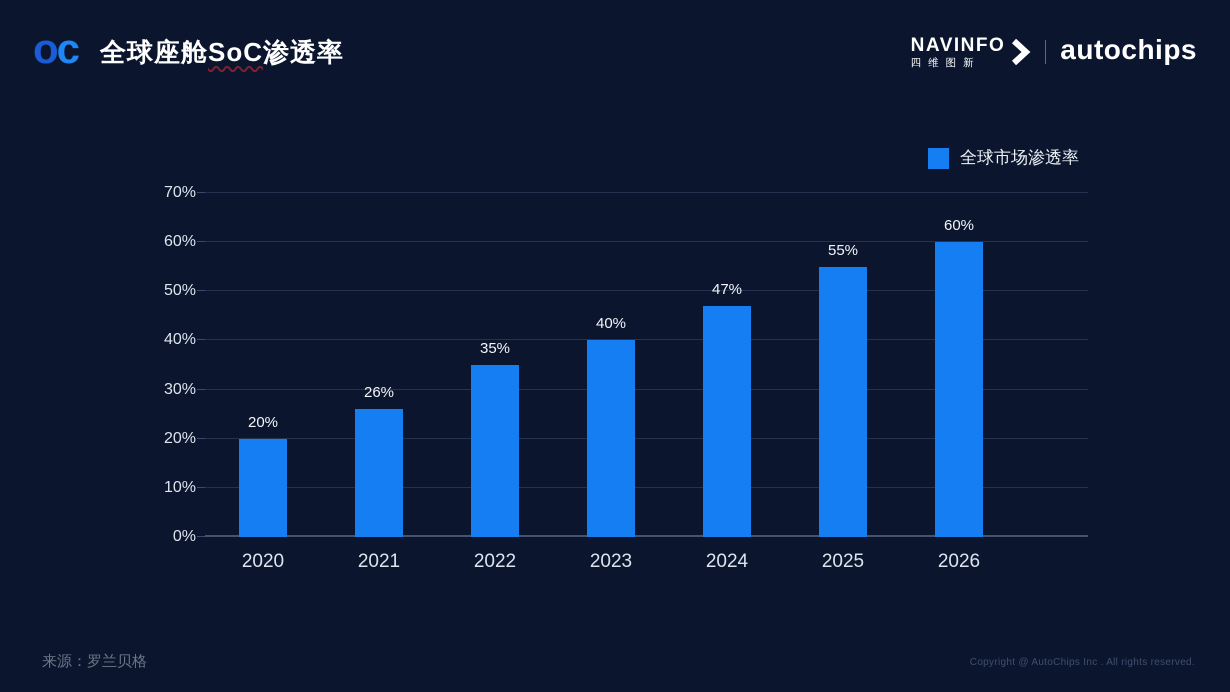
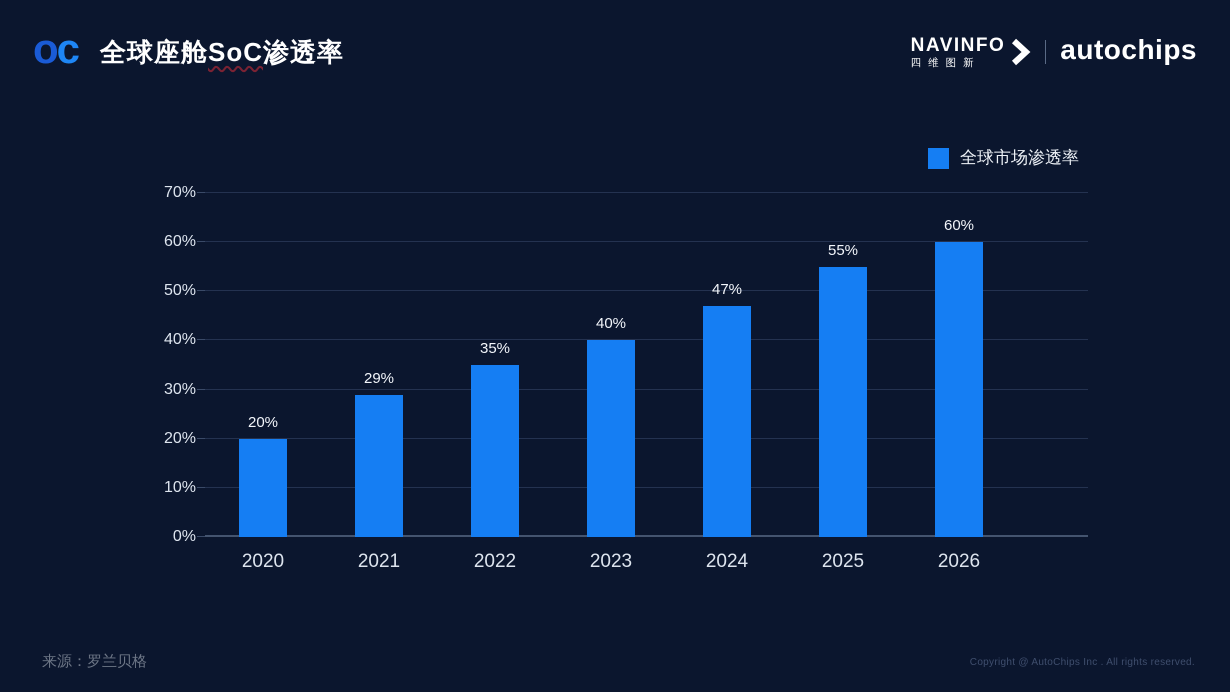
2021: 26% -> 29%
